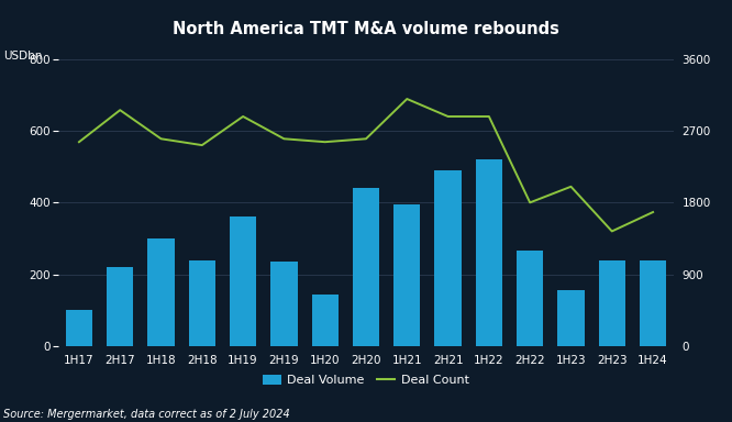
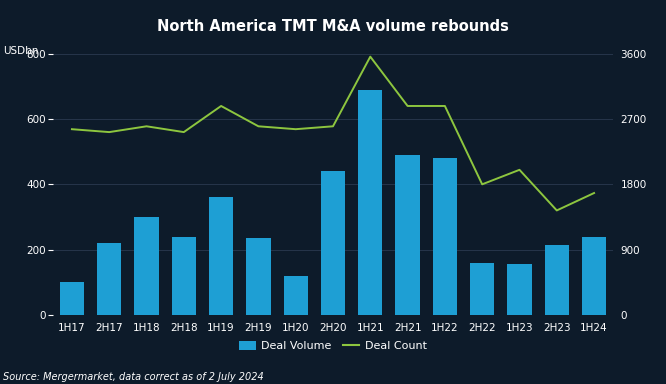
Deal Count/2H17: 2960 -> 2520
Deal Volume/1H20: 145 -> 120
Deal Volume/1H21: 395 -> 690
Deal Count/1H21: 3100 -> 3560
Deal Volume/1H22: 520 -> 480
Deal Volume/2H22: 265 -> 160
Deal Volume/2H23: 240 -> 215
